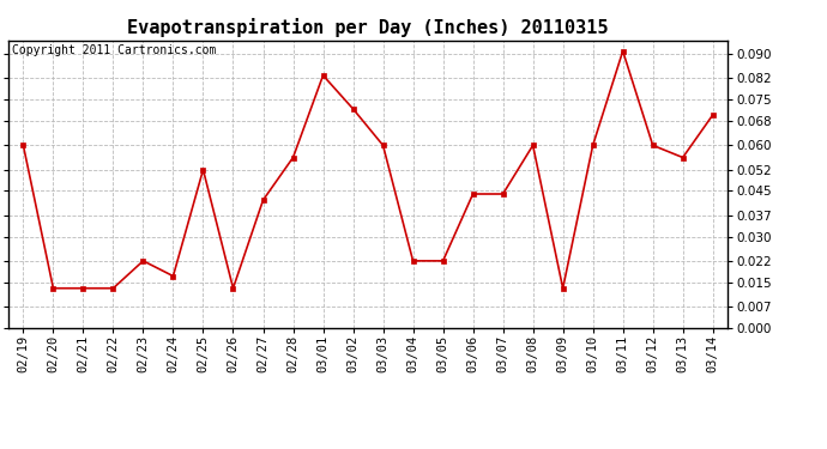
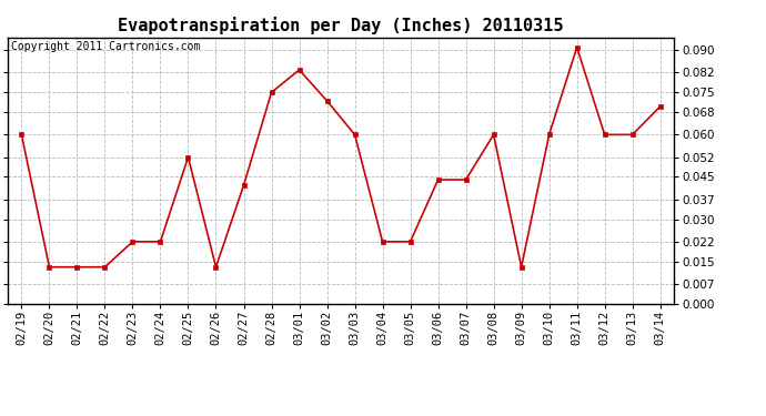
02/24: 0.017 -> 0.022
02/28: 0.056 -> 0.075
03/13: 0.056 -> 0.060
